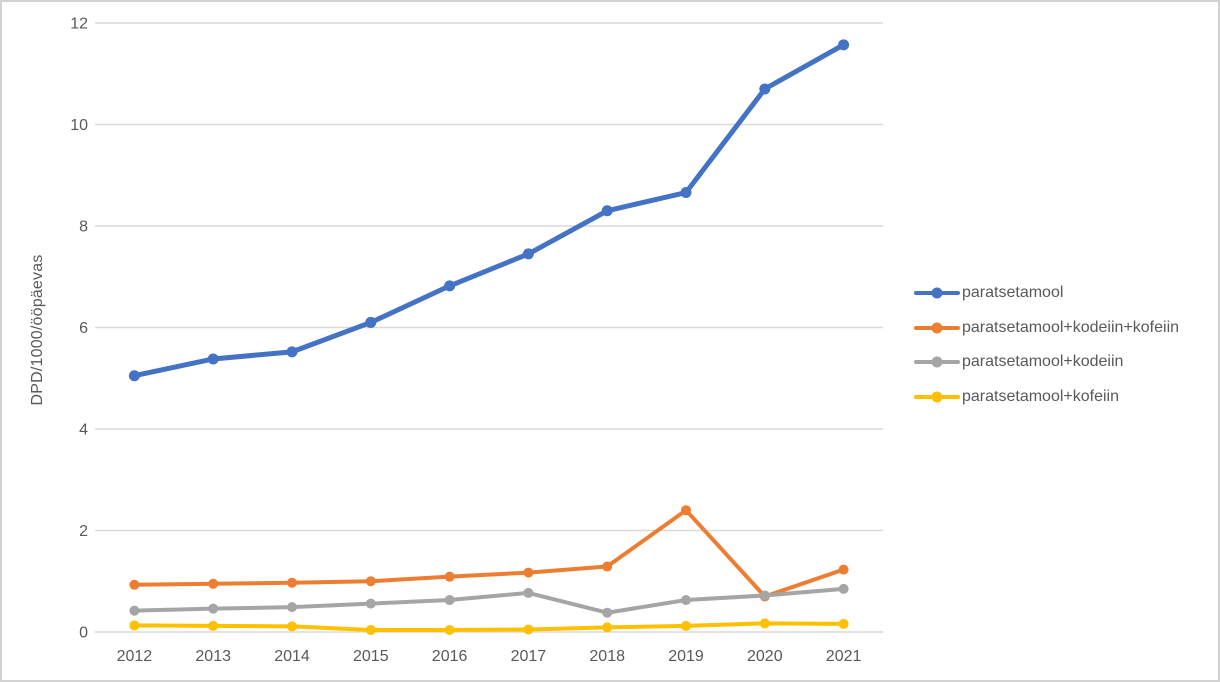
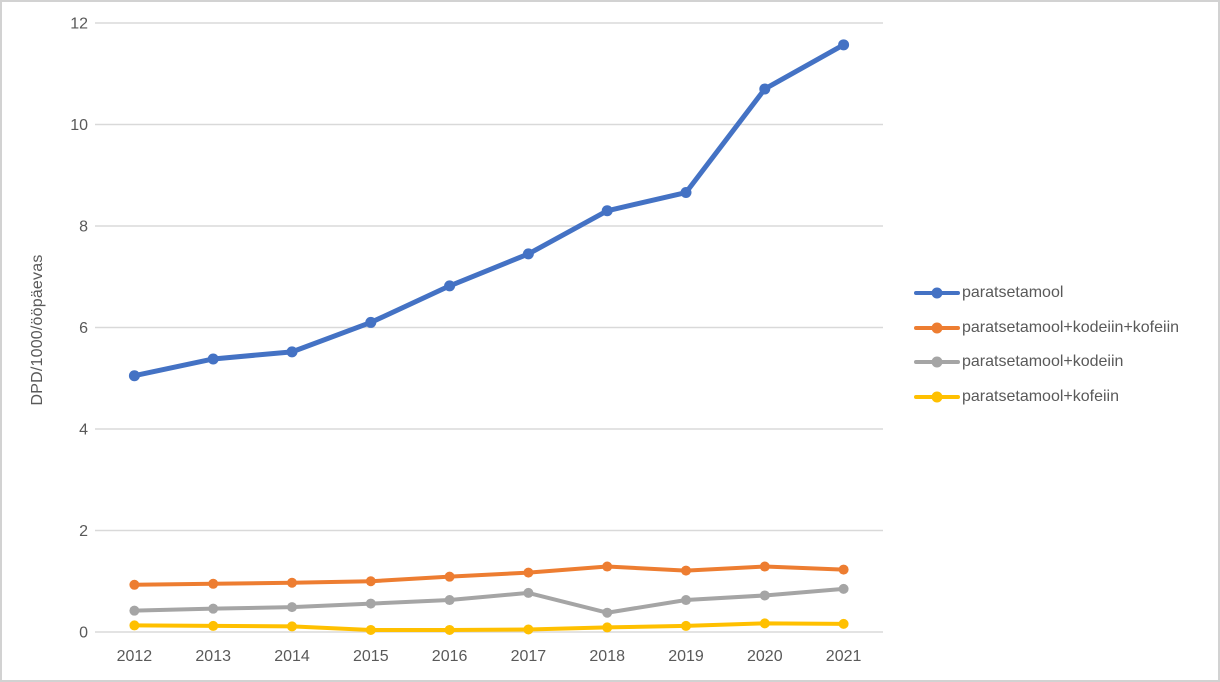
paratsetamool+kodeiin+kofeiin/2019: 2.4 -> 1.2
paratsetamool+kodeiin+kofeiin/2020: 0.7 -> 1.3
